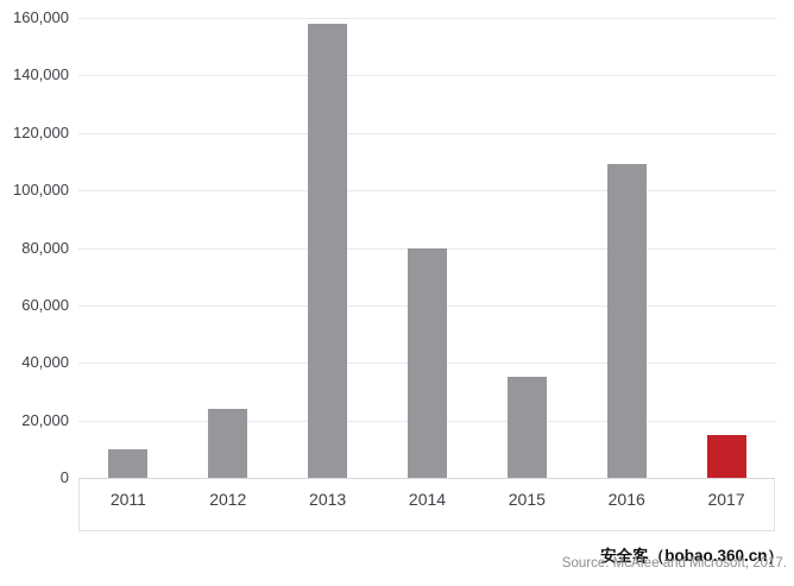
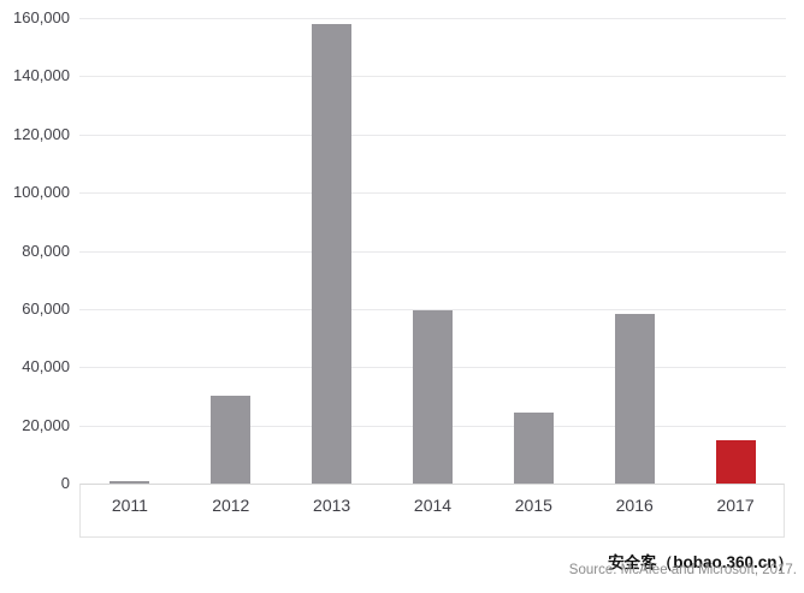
2011: 10000 -> 1000
2012: 24000 -> 30000
2014: 80000 -> 60000
2015: 35000 -> 24000
2016: 109000 -> 58000
